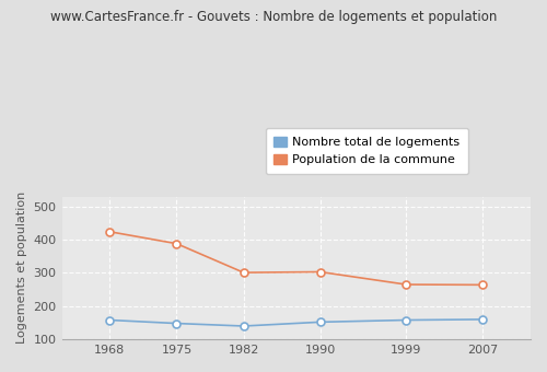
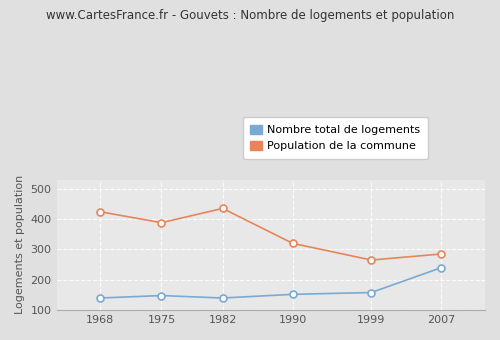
Nombre total de logements/1968: 158 -> 140
Population de la commune/1982: 301 -> 435
Population de la commune/1990: 303 -> 320
Nombre total de logements/2007: 160 -> 240
Population de la commune/2007: 264 -> 285
